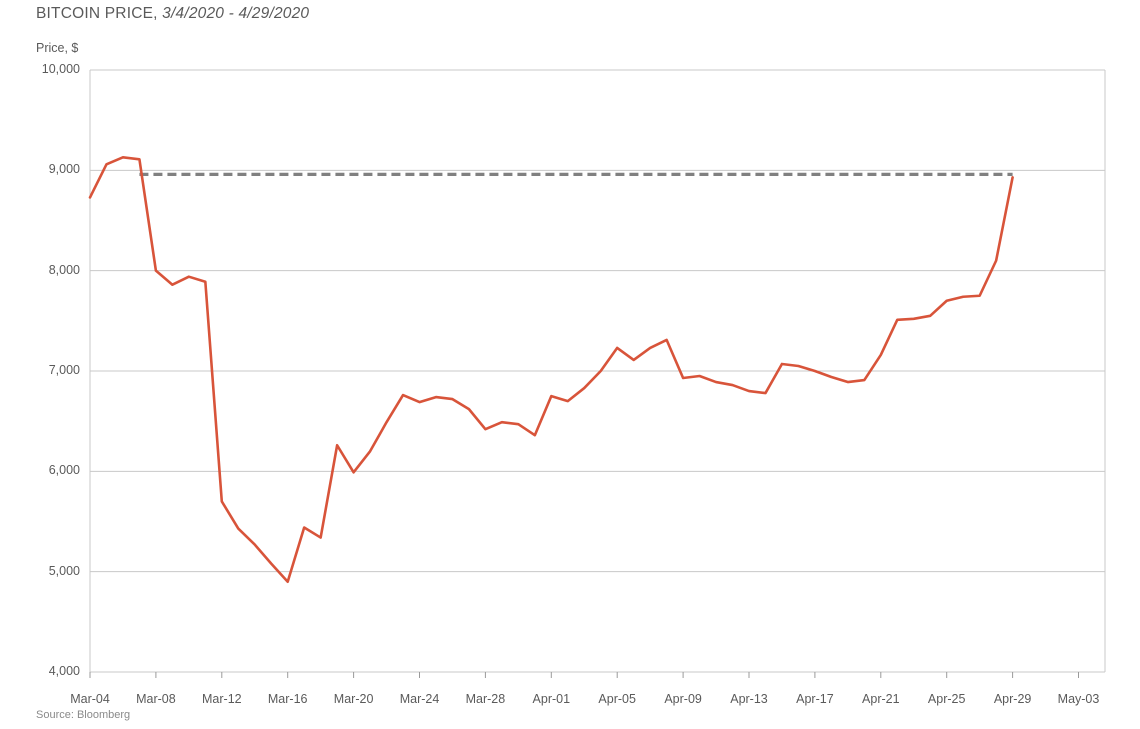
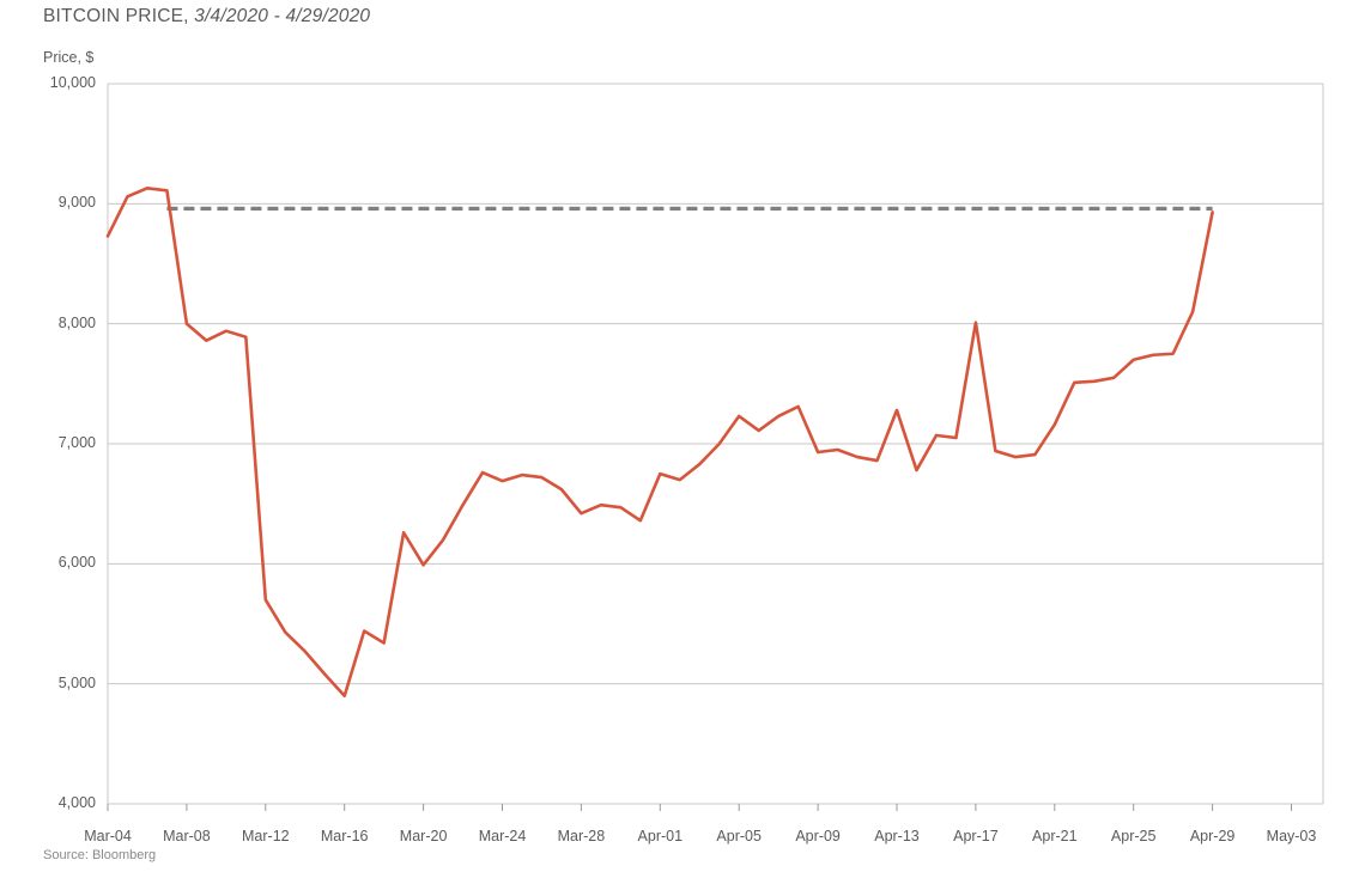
Apr-13: 6800 -> 7280
Apr-17: 7000 -> 8010
